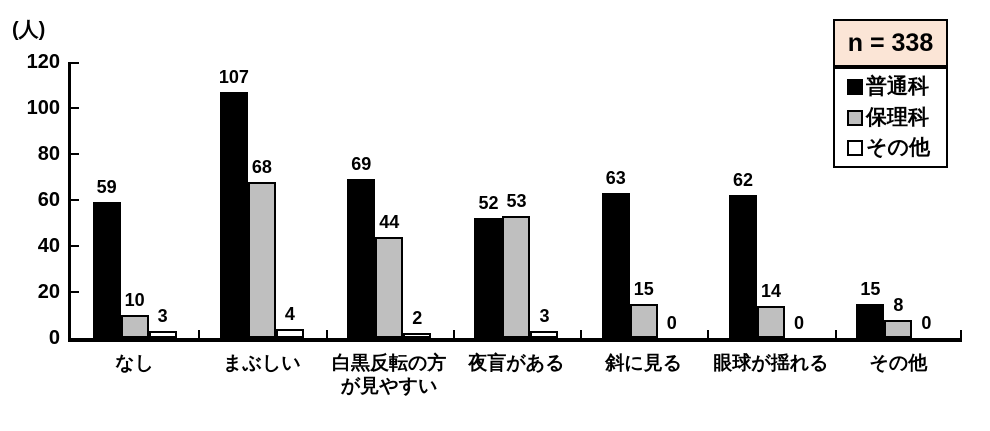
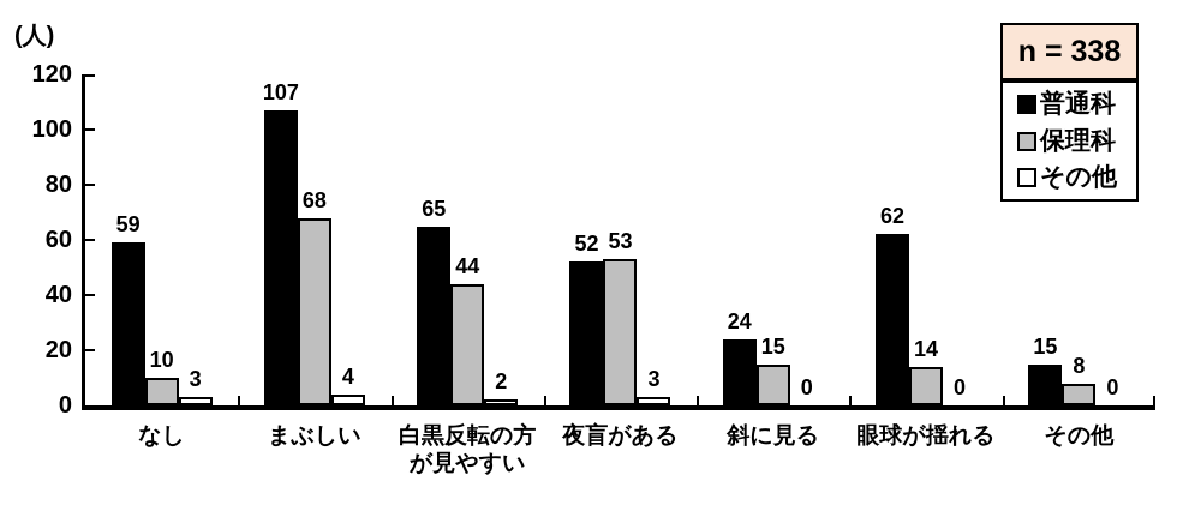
普通科/白黒反転の方 が見やすい: 69 -> 65
普通科/斜に見る: 63 -> 24
